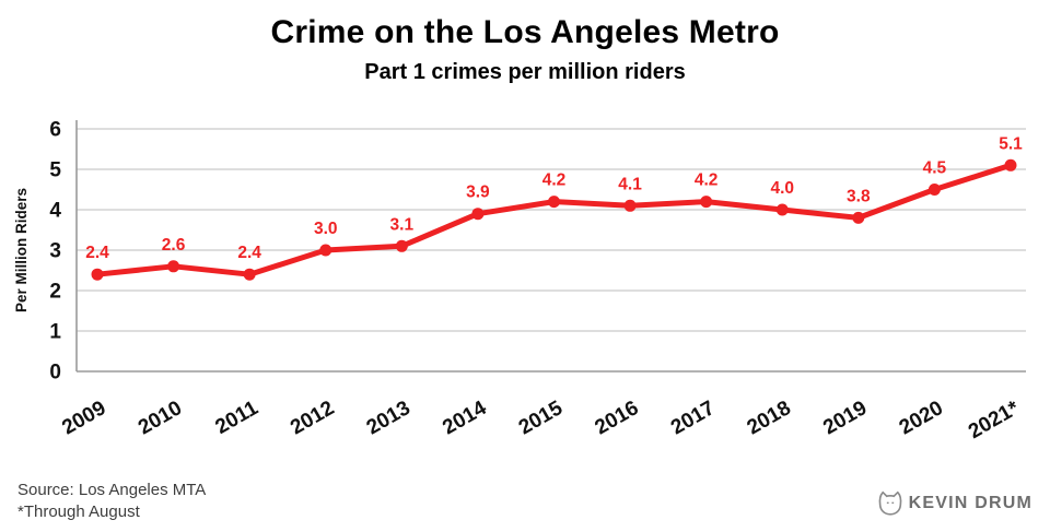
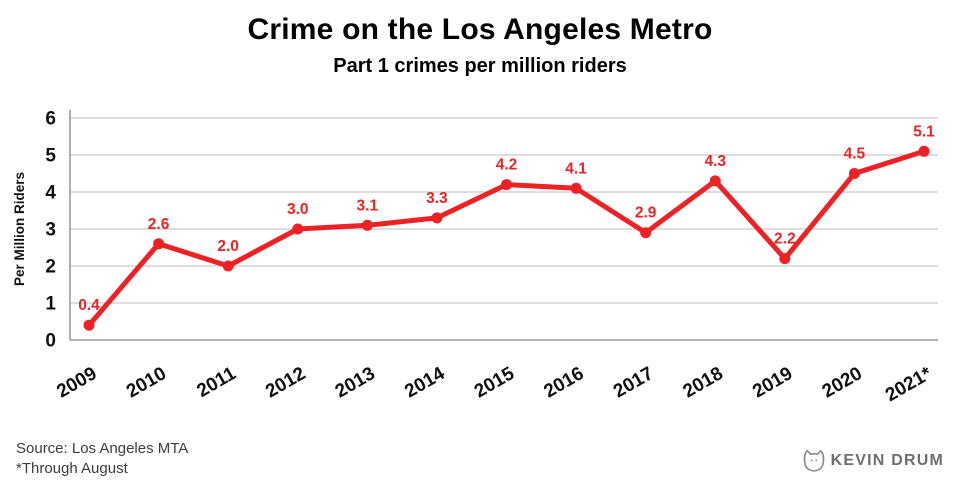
2009: 2.4 -> 0.4
2011: 2.4 -> 2.0
2014: 3.9 -> 3.3
2017: 4.2 -> 2.9
2018: 4.0 -> 4.3
2019: 3.8 -> 2.2
